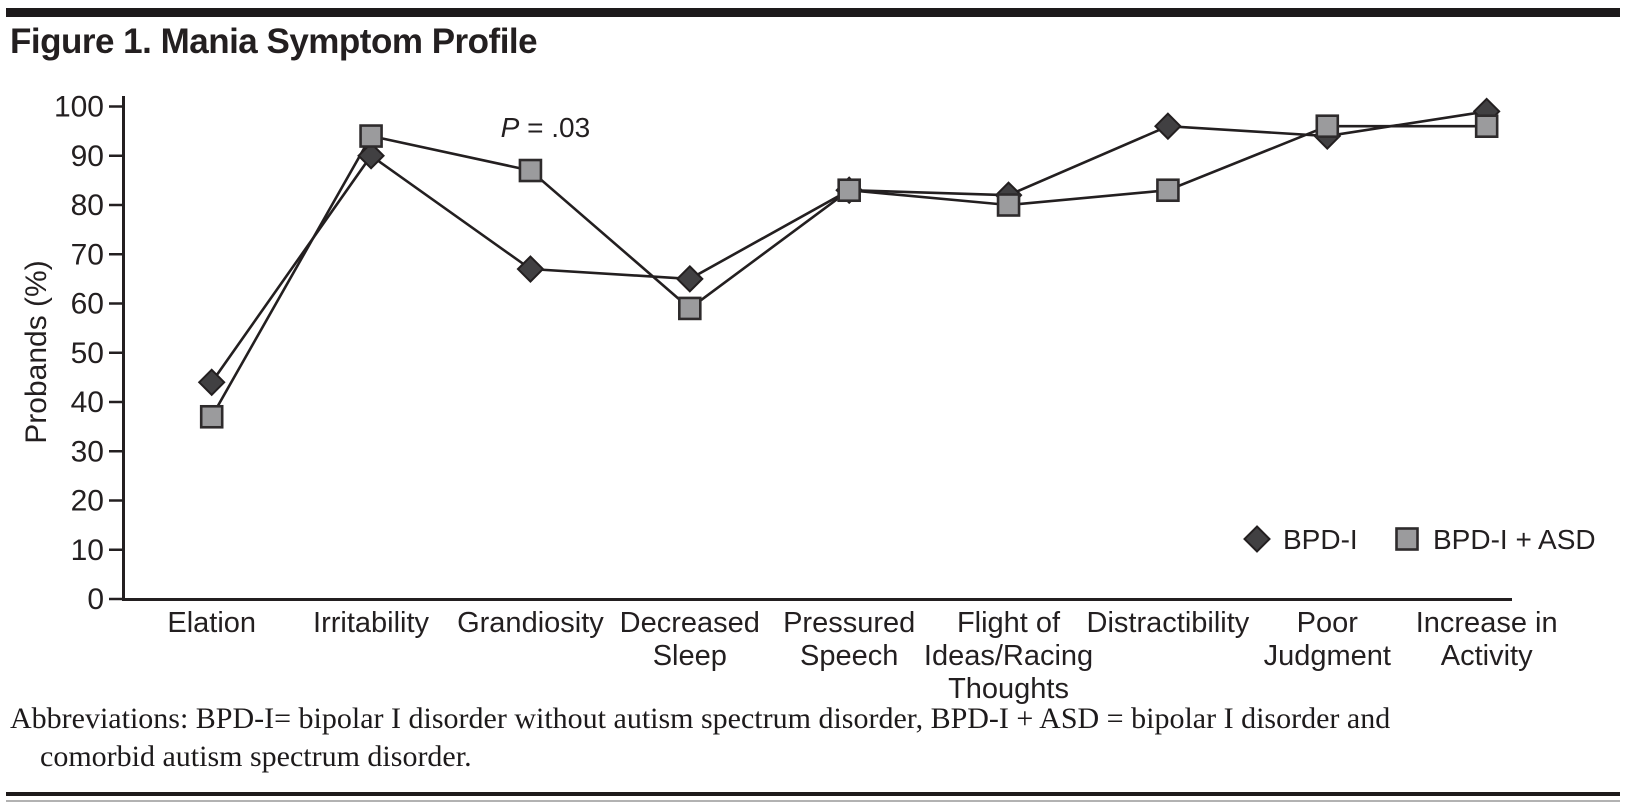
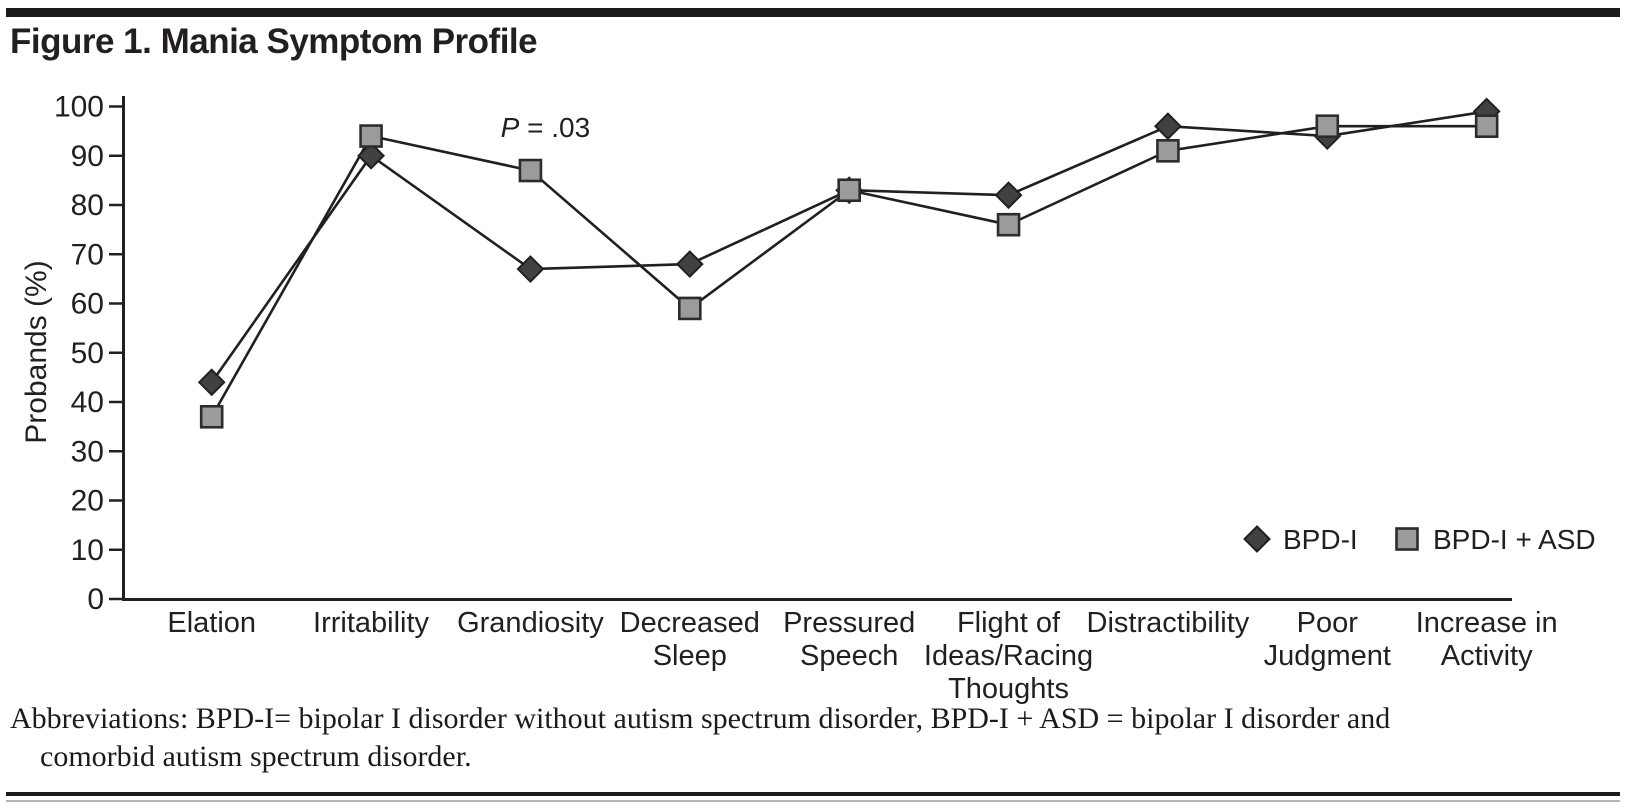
BPD-I/Decreased Sleep: 65 -> 68
BPD-I + ASD/Flight of Ideas/Racing Thoughts: 80 -> 76
BPD-I + ASD/Distractibility: 83 -> 91
